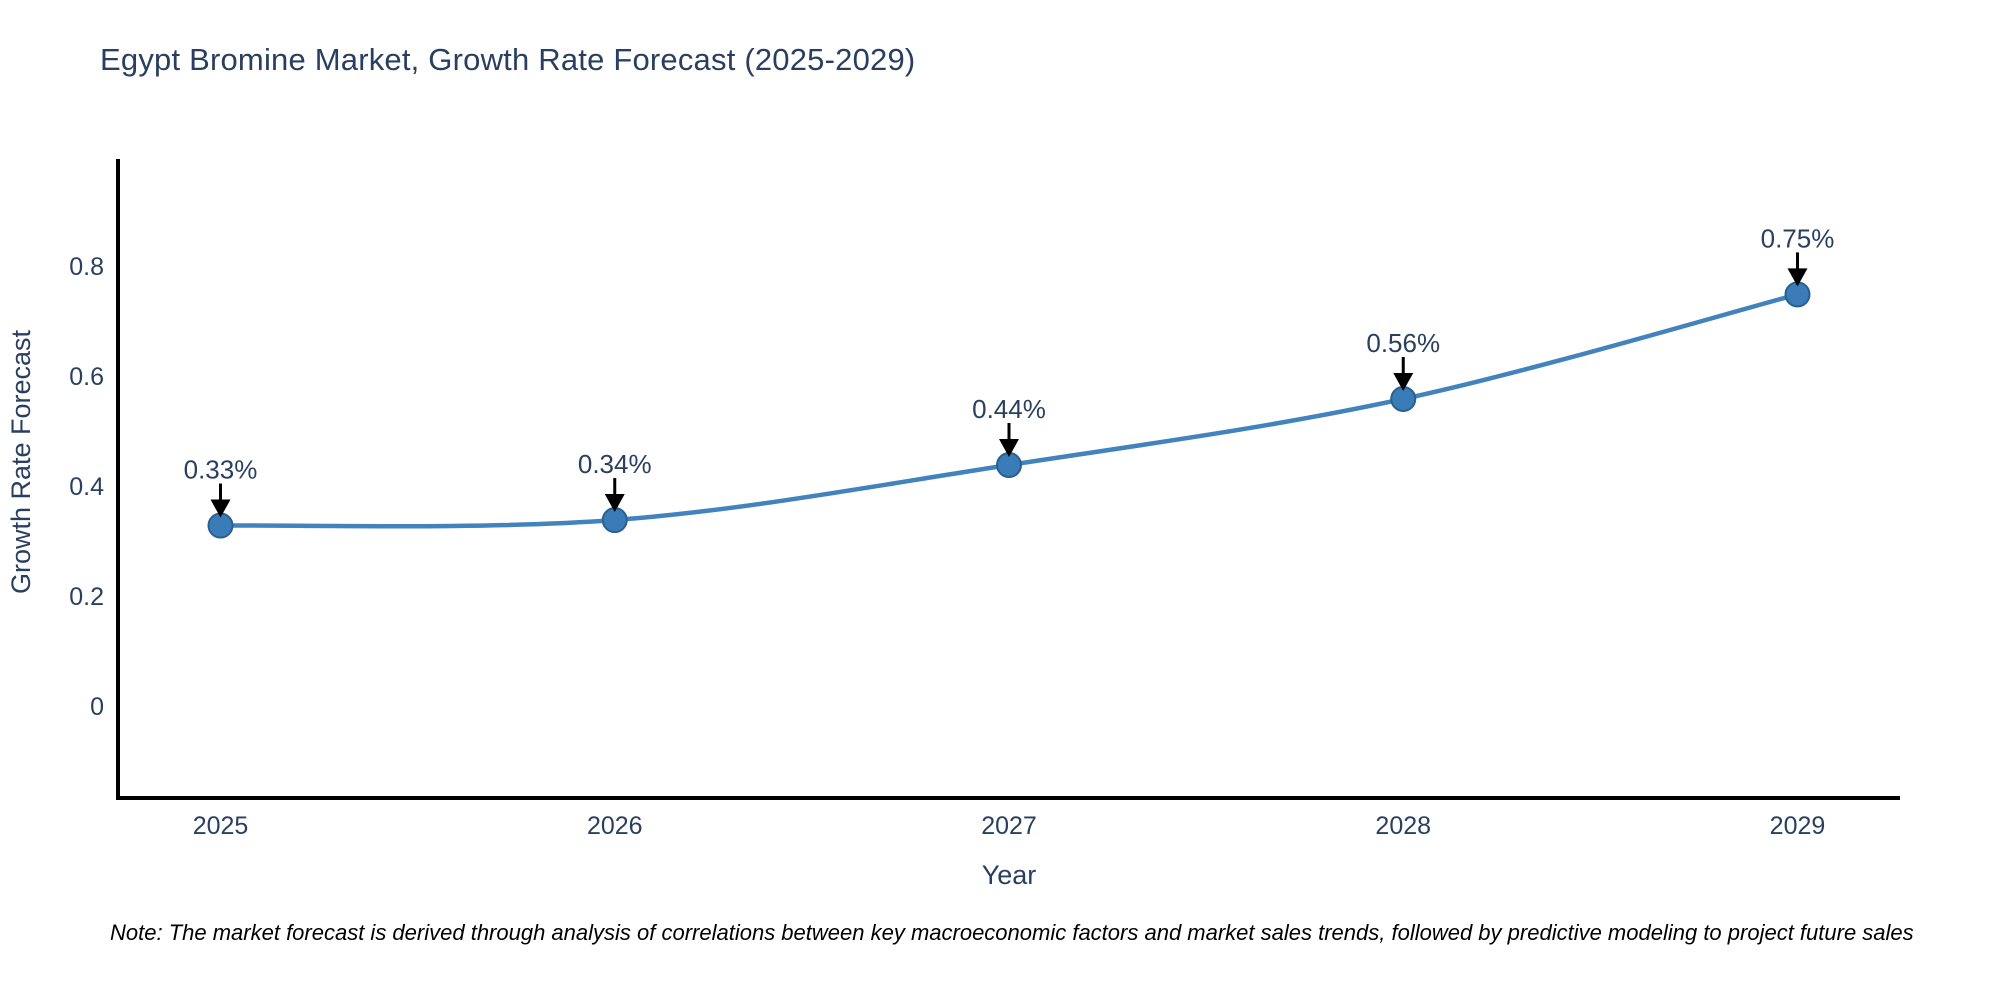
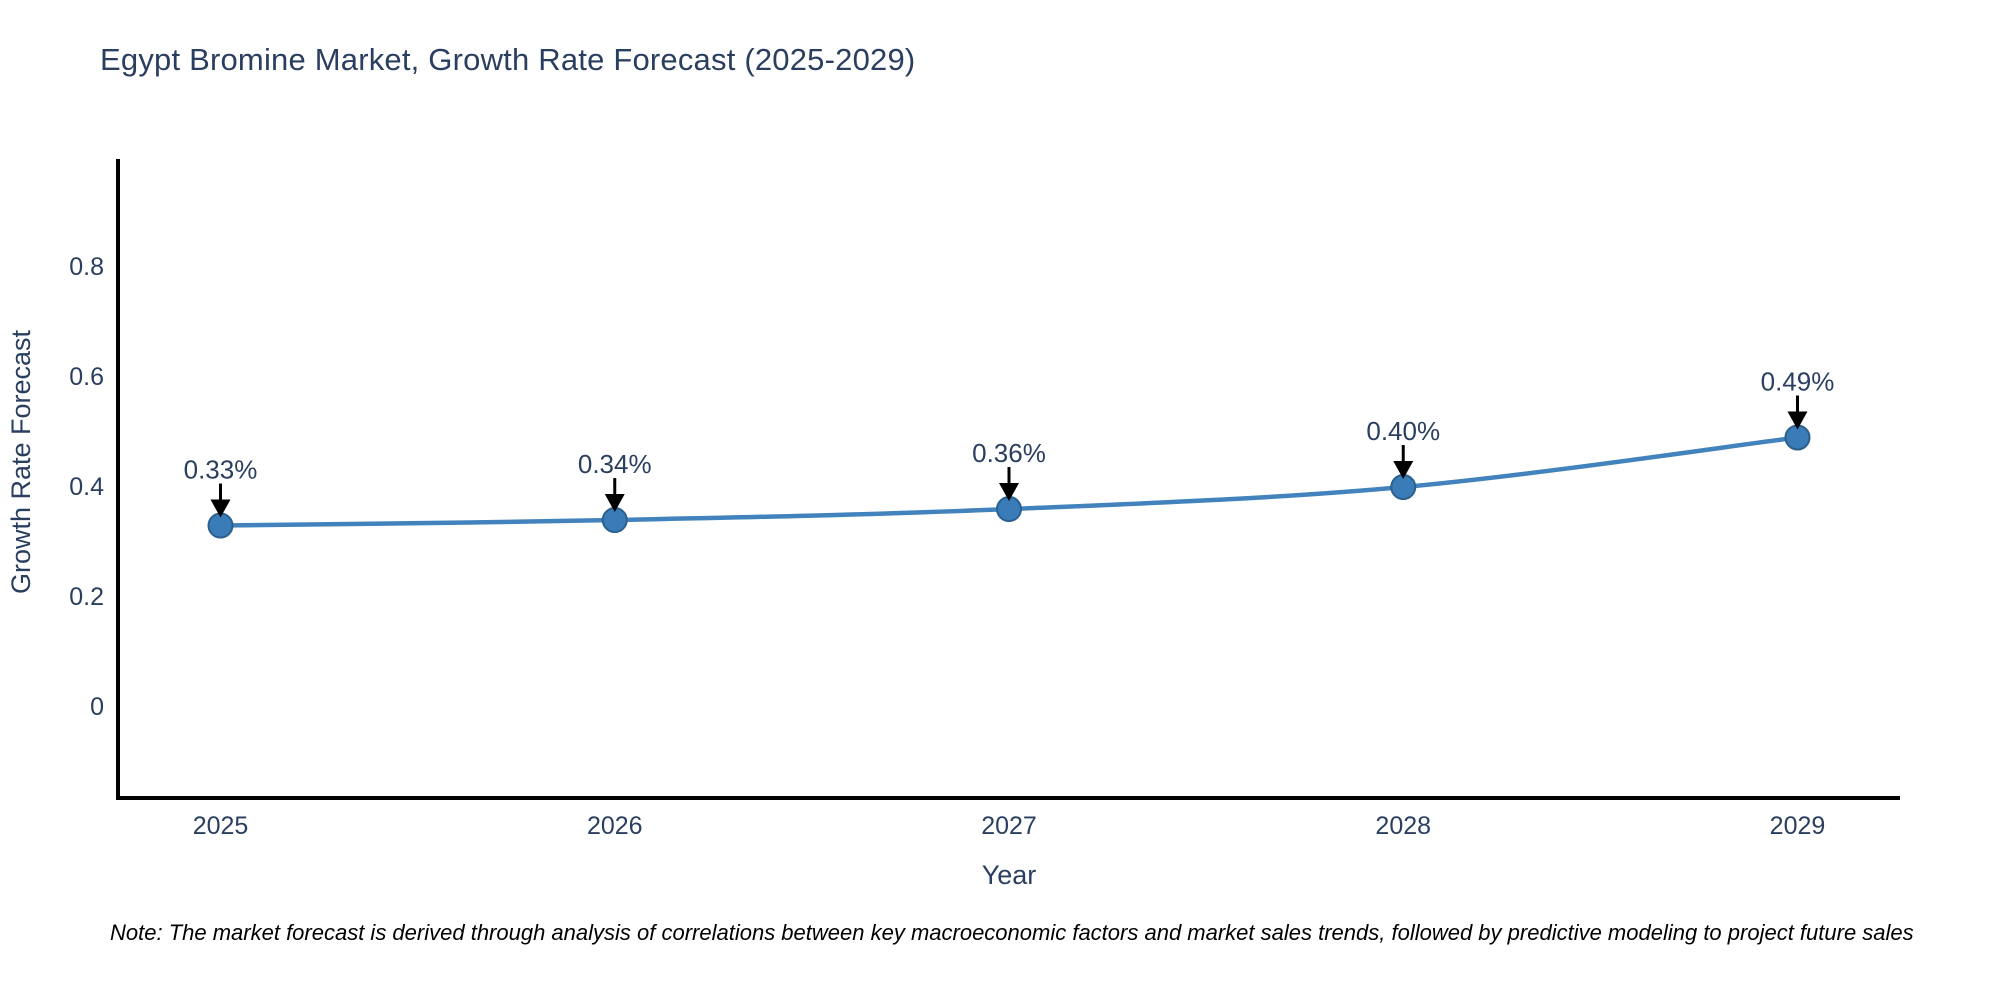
2027: 0.44% -> 0.36%
2028: 0.56% -> 0.40%
2029: 0.75% -> 0.49%
